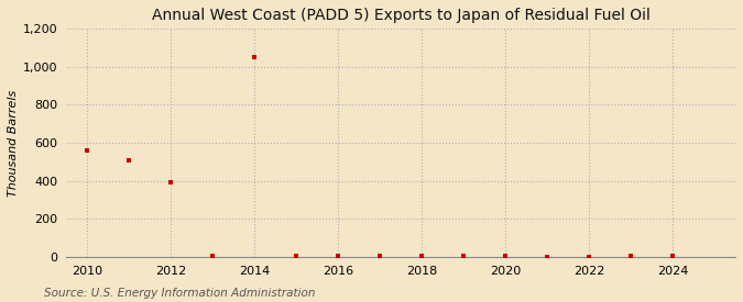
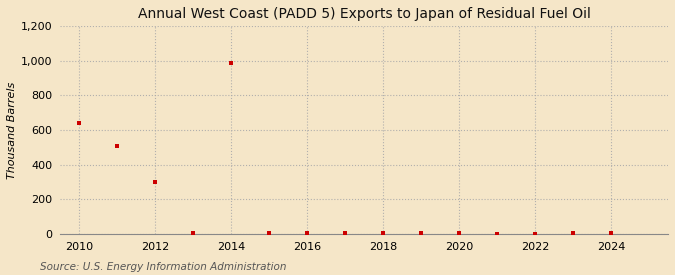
2010: 560 -> 640
2012: 400 -> 300
2014: 1,050 -> 990
